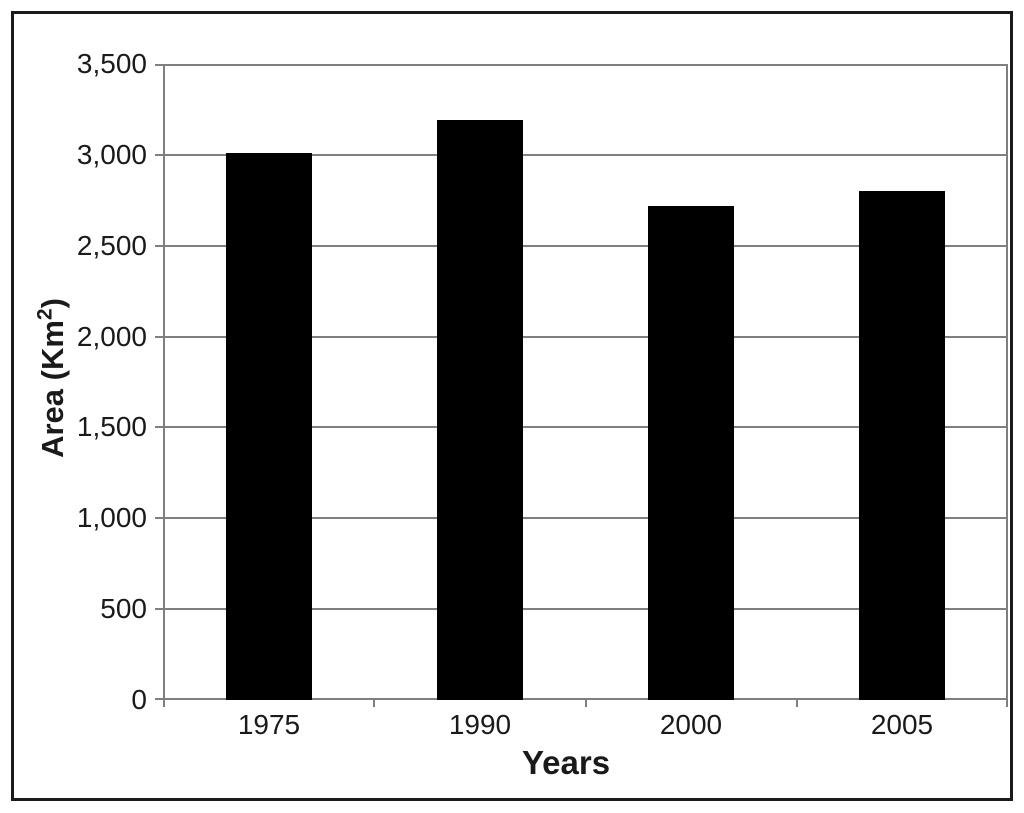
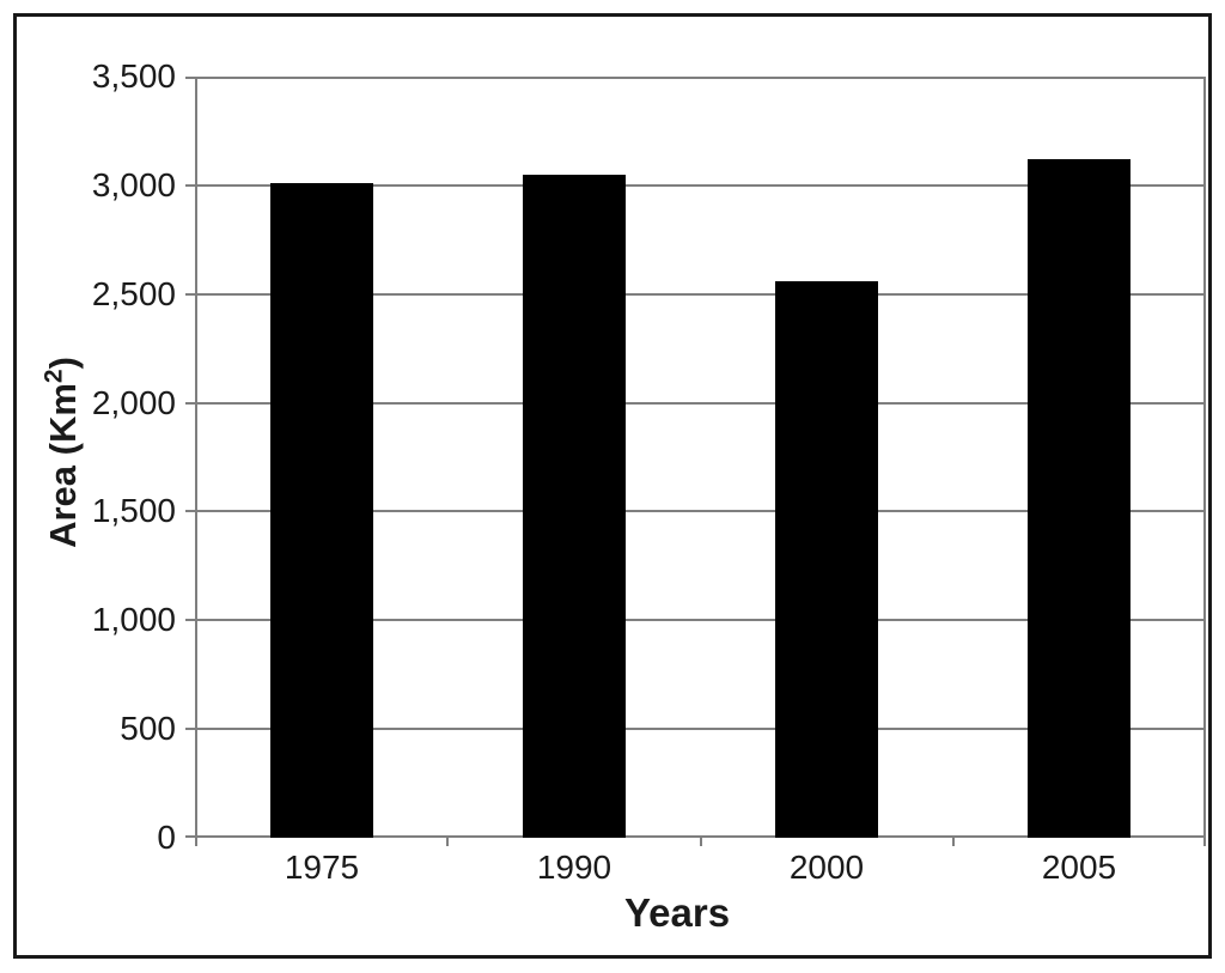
1990: 3190 -> 3050
2000: 2720 -> 2560
2005: 2800 -> 3120
